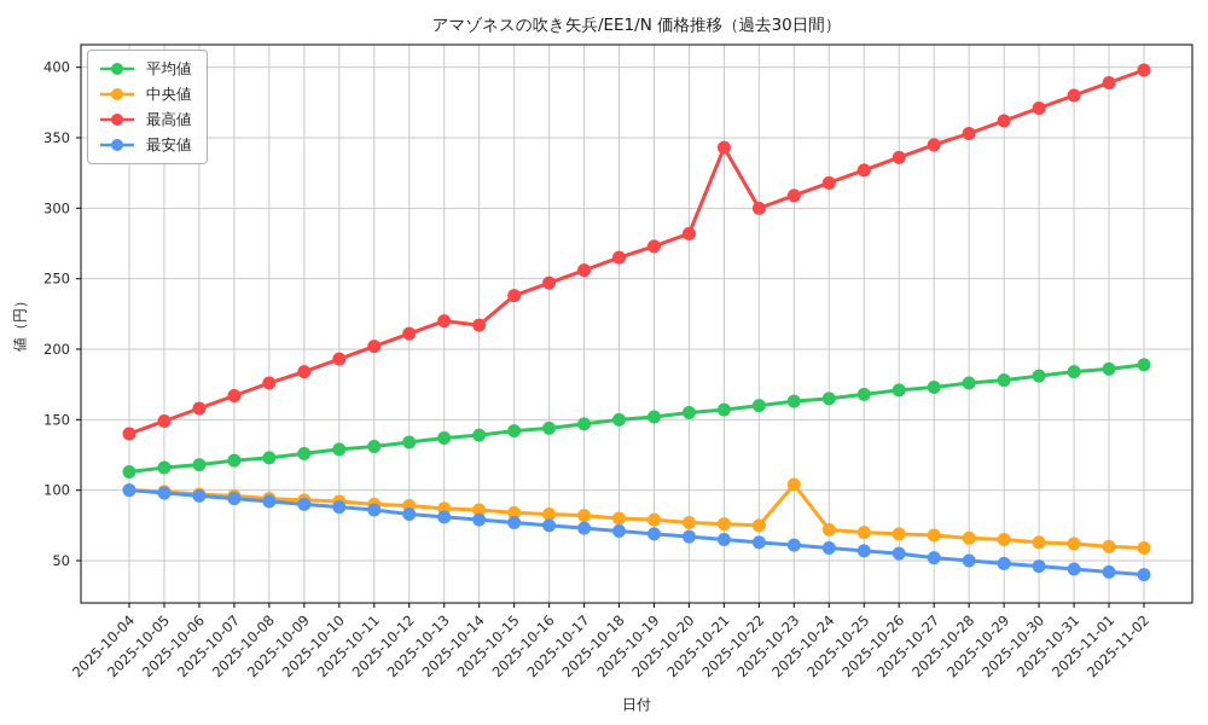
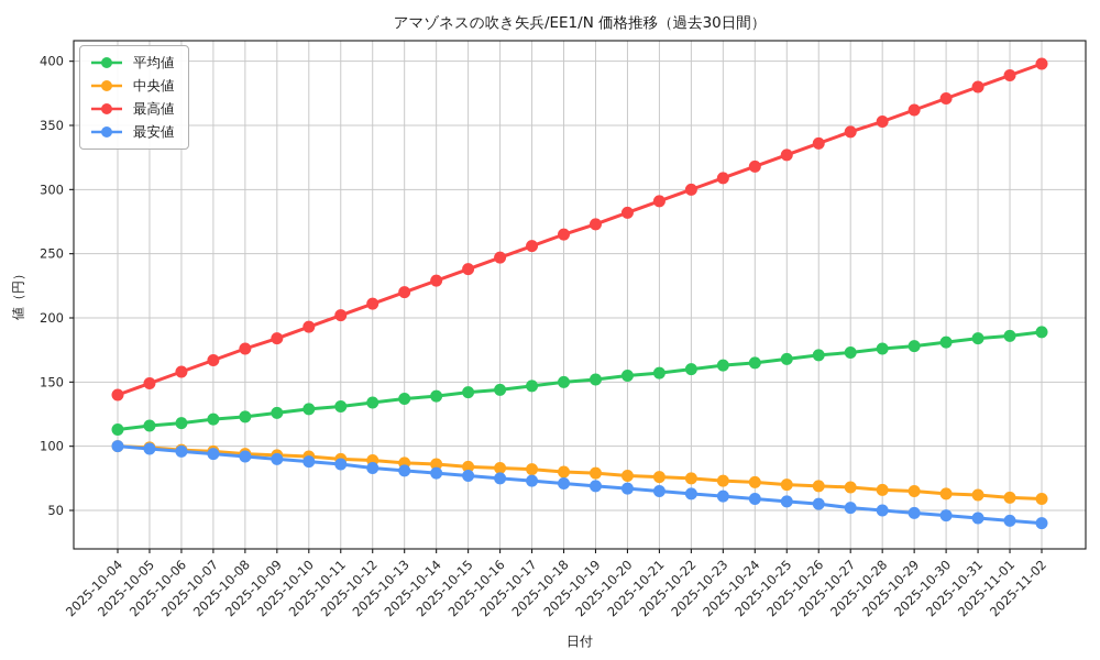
最高値/2025-10-14: 217 -> 229
最高値/2025-10-21: 343 -> 291
中央値/2025-10-23: 104 -> 73
